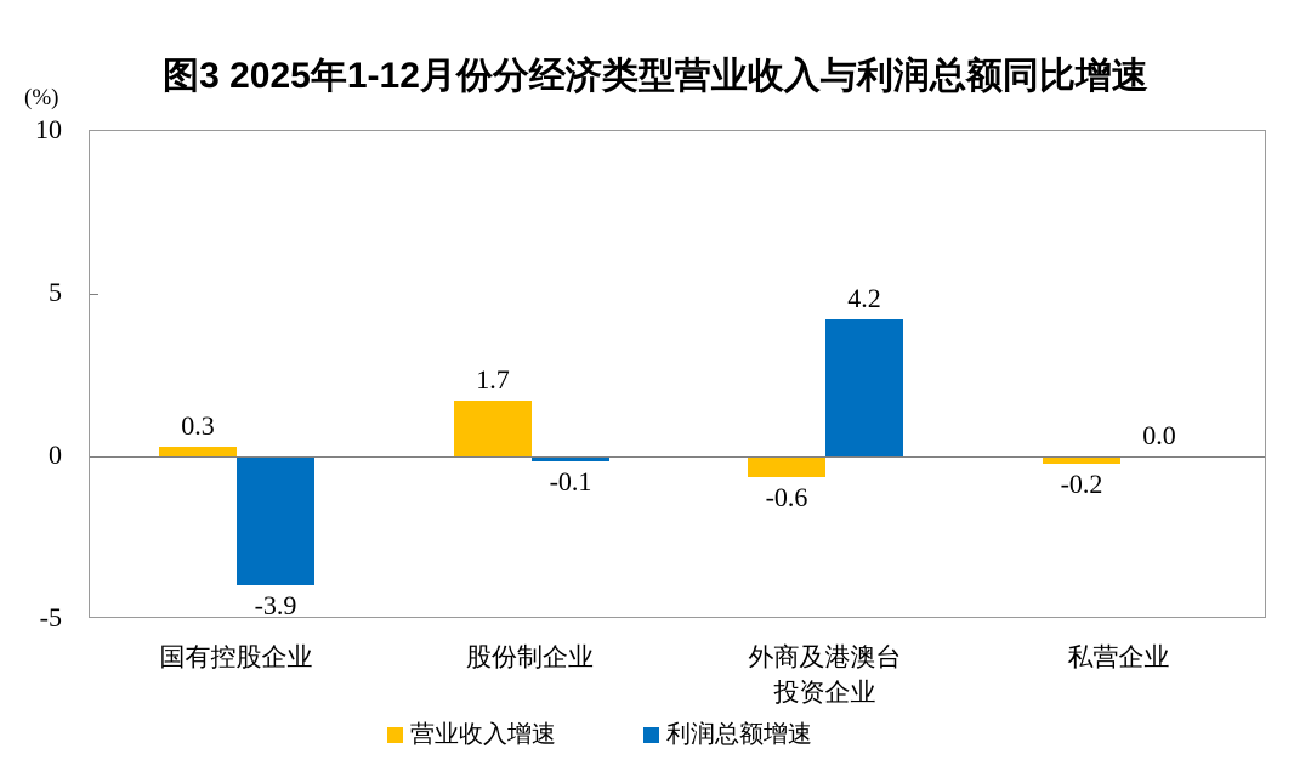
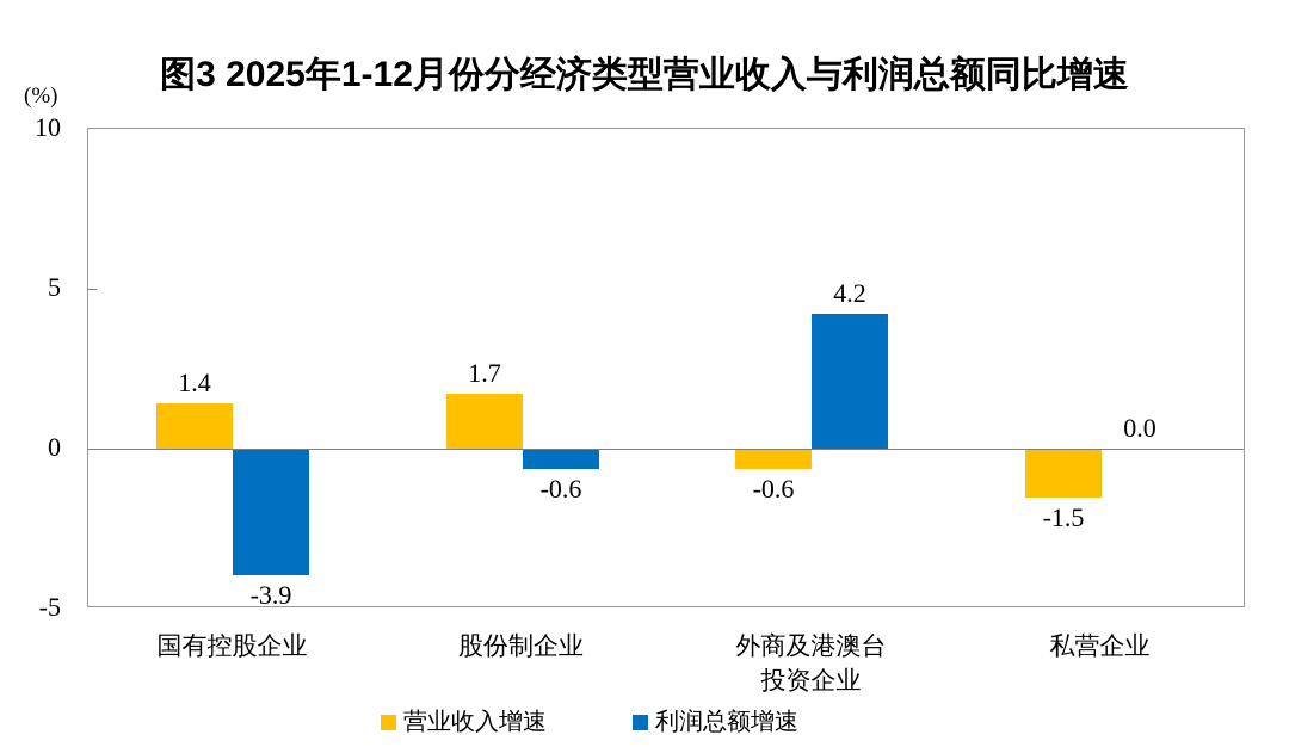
营业收入增速/国有控股企业: 0.3 -> 1.4
利润总额增速/股份制企业: -0.1 -> -0.6
营业收入增速/私营企业: -0.2 -> -1.5
